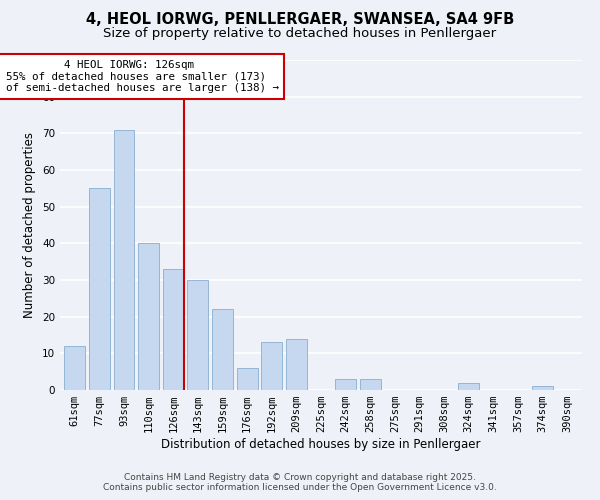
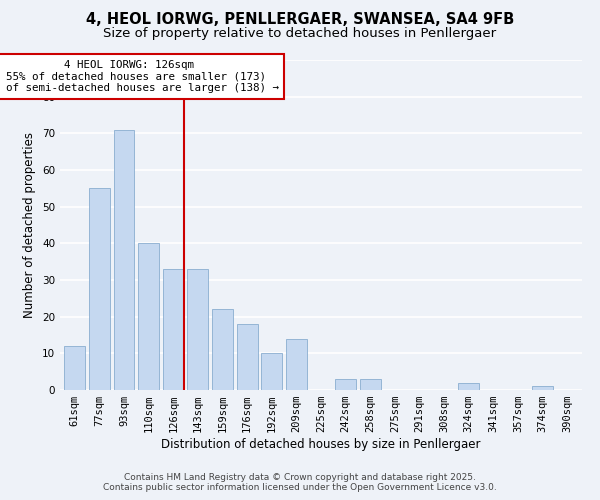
143sqm: 30 -> 33
176sqm: 6 -> 18
192sqm: 13 -> 10
